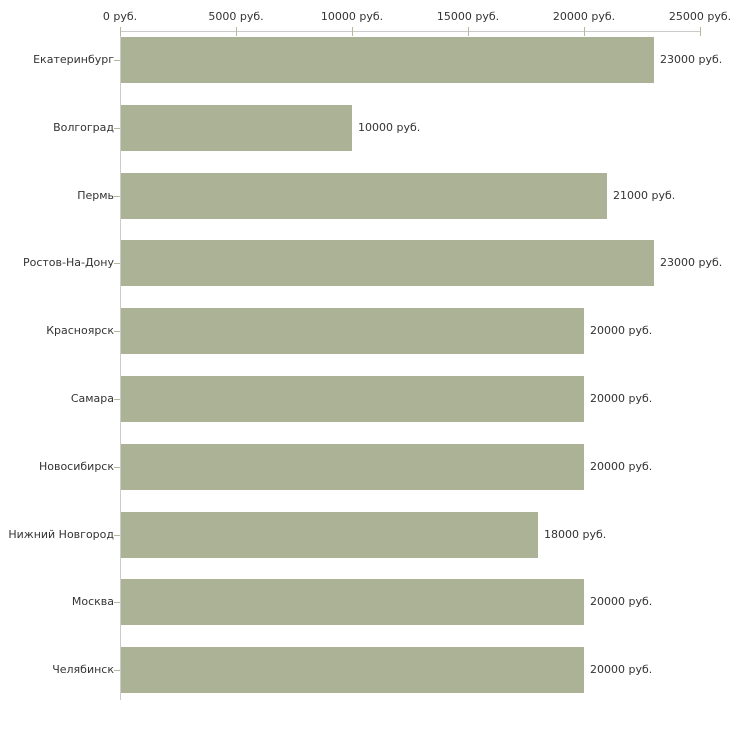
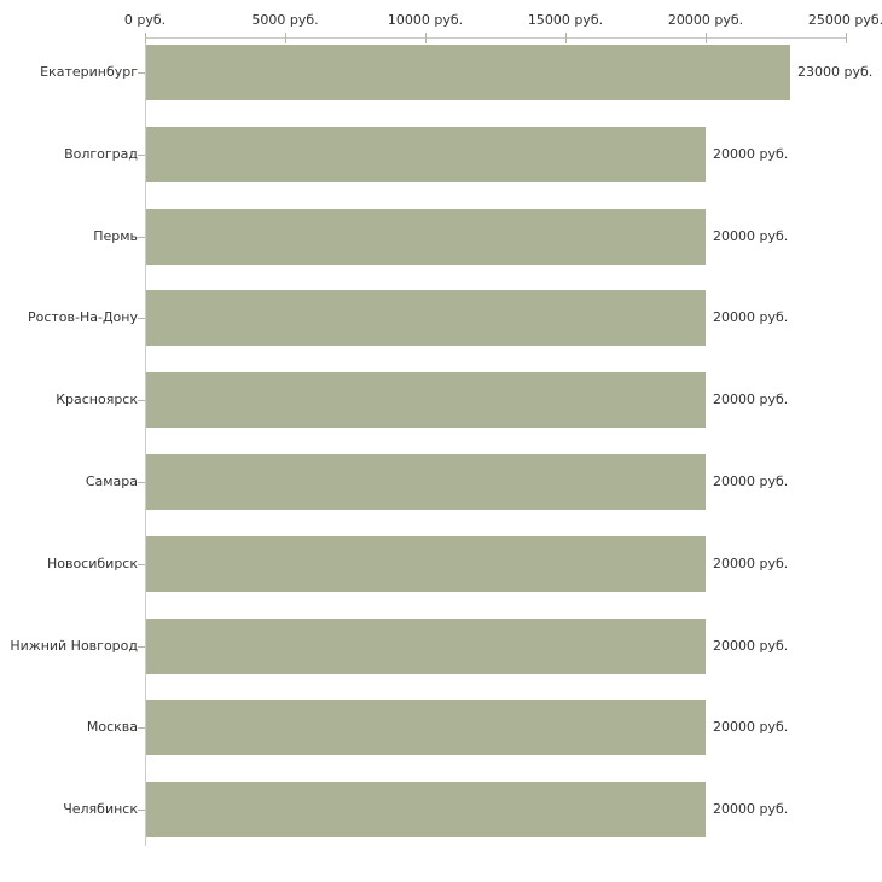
Волгоград: 10000 -> 20000
Пермь: 21000 -> 20000
Ростов-На-Дону: 23000 -> 20000
Нижний Новгород: 18000 -> 20000
